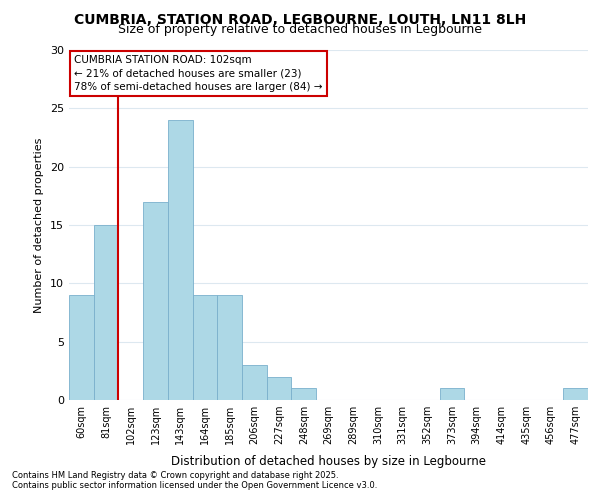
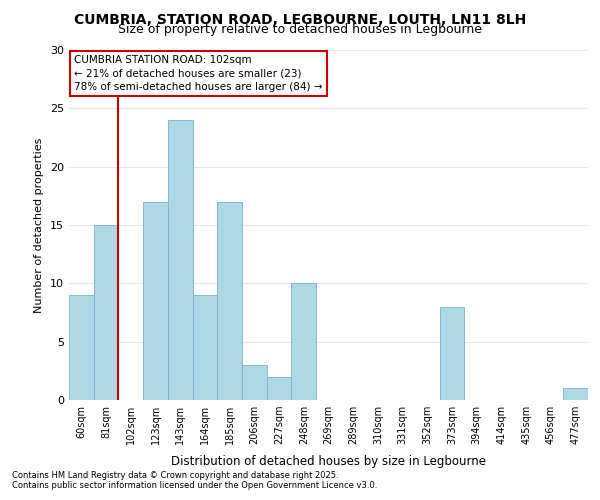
185sqm: 9 -> 17
248sqm: 1 -> 10
373sqm: 1 -> 8
